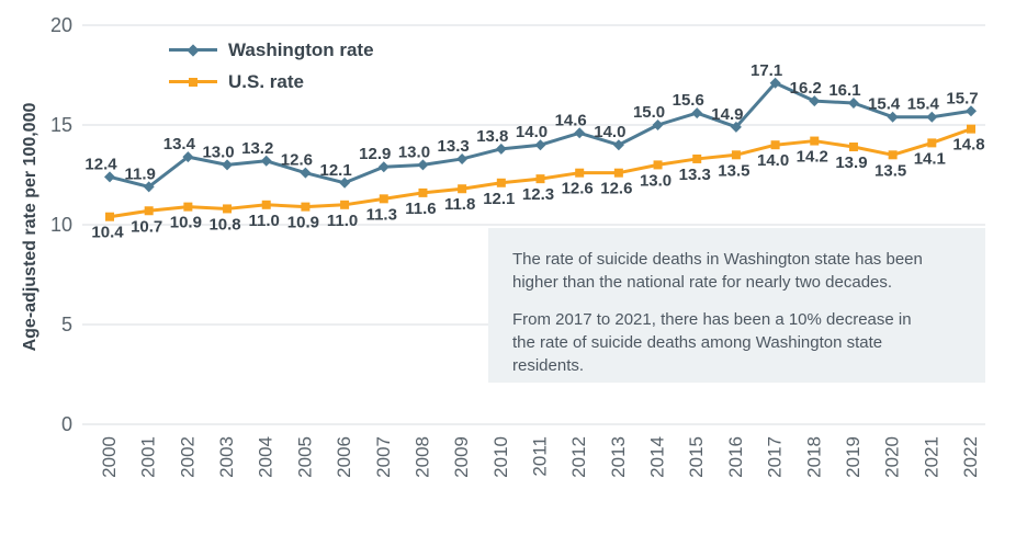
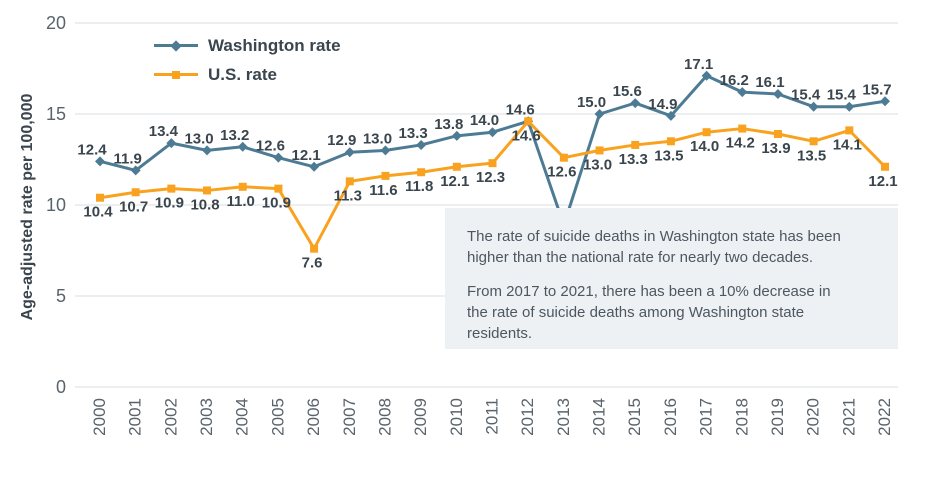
U.S. rate/2006: 11.0 -> 7.6
U.S. rate/2012: 12.6 -> 14.6
Washington rate/2013: 14.0 -> 8.9
U.S. rate/2022: 14.8 -> 12.1
